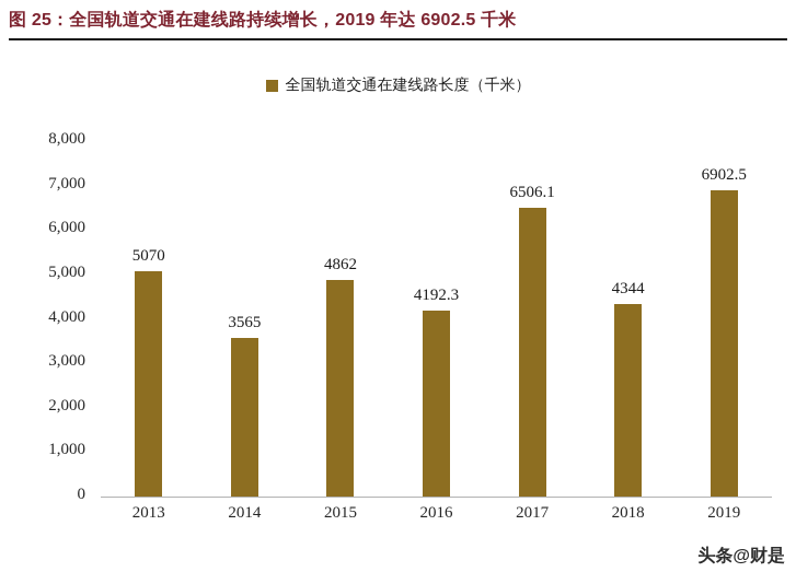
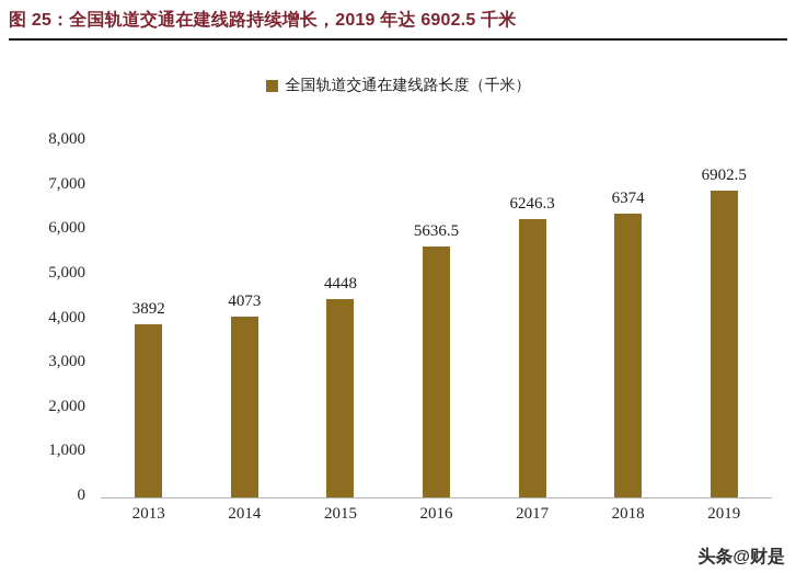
2013: 5070 -> 3892
2014: 3565 -> 4073
2015: 4862 -> 4448
2016: 4192.3 -> 5636.5
2017: 6506.1 -> 6246.3
2018: 4344 -> 6374
